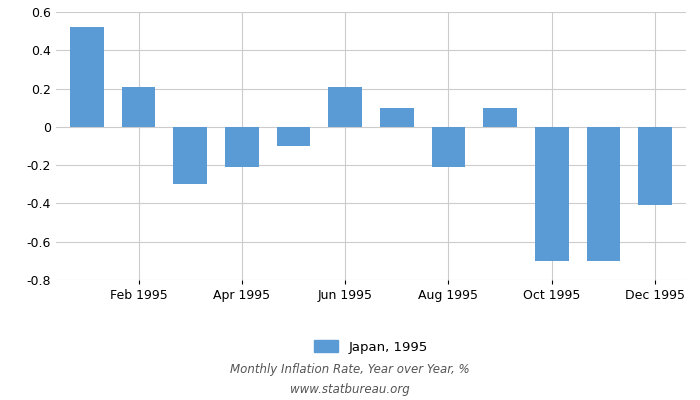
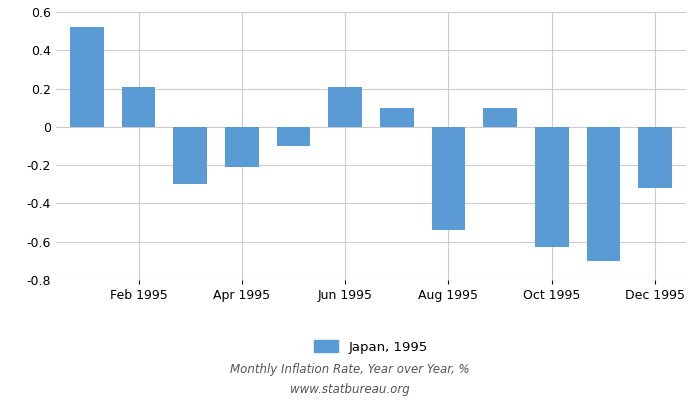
Aug 1995: -0.21 -> -0.54
Oct 1995: -0.70 -> -0.63
Dec 1995: -0.41 -> -0.32
